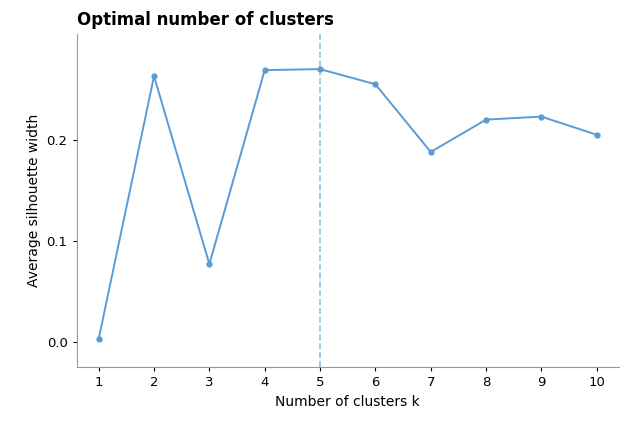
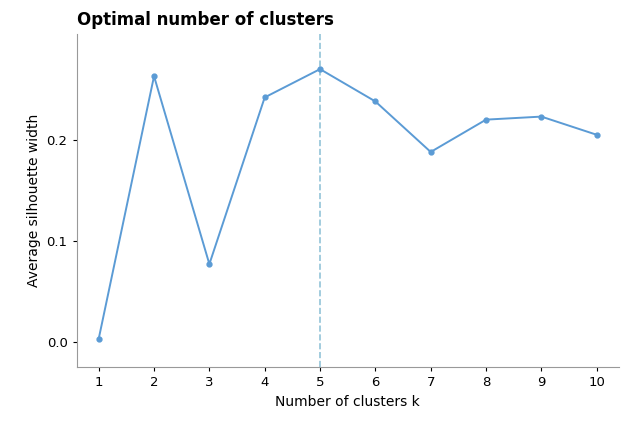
4: 0.269 -> 0.242
6: 0.255 -> 0.238
